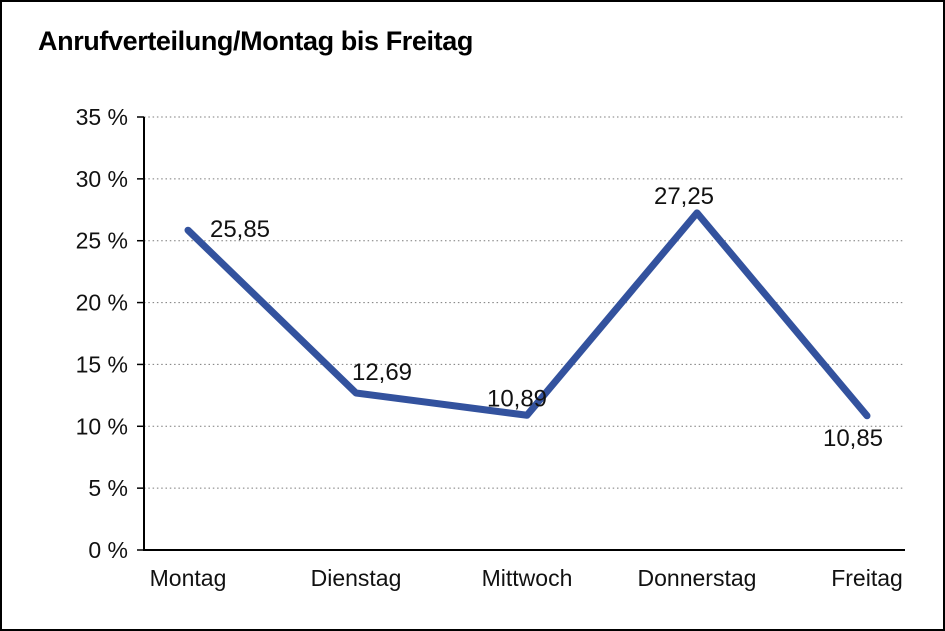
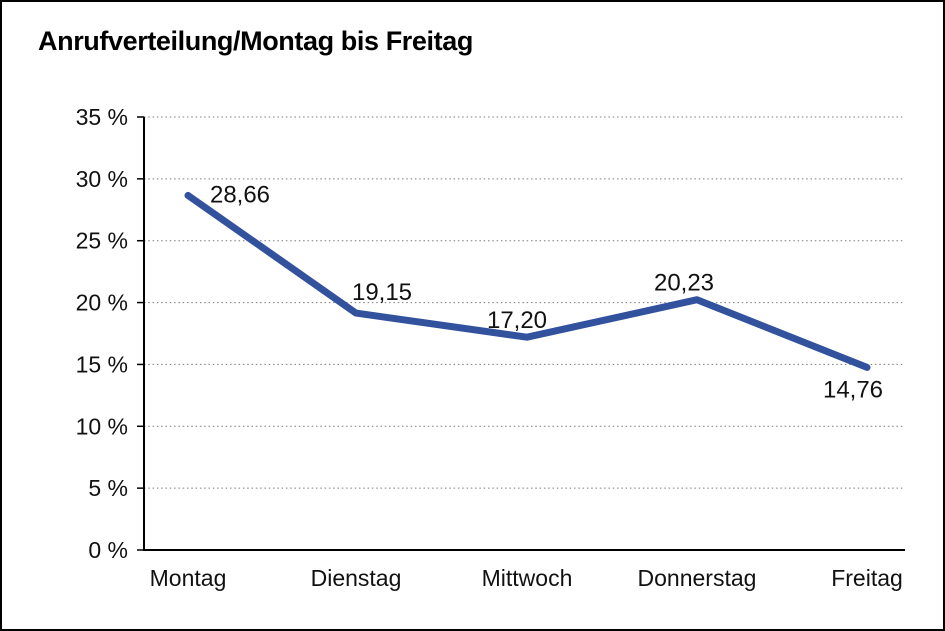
Montag: 25,85 -> 28,66
Dienstag: 12,69 -> 19,15
Mittwoch: 10,89 -> 17,20
Donnerstag: 27,25 -> 20,23
Freitag: 10,85 -> 14,76
